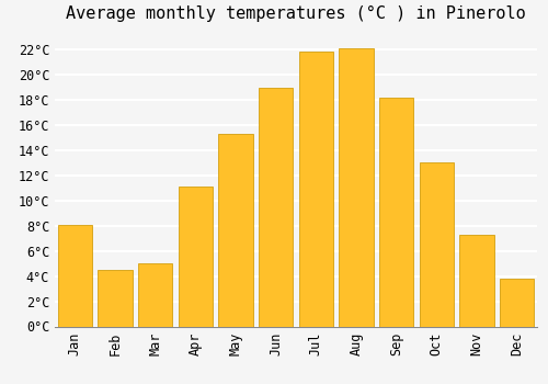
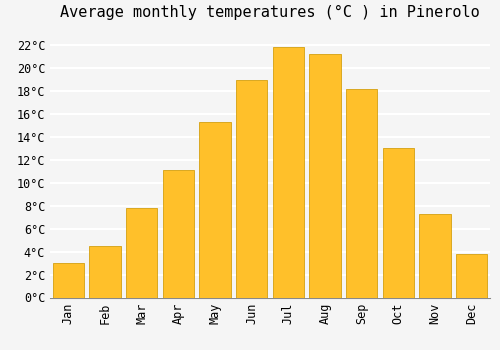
Jan: 8.1°C -> 3.0°C
Mar: 5.0°C -> 7.8°C
Aug: 22.1°C -> 21.2°C
